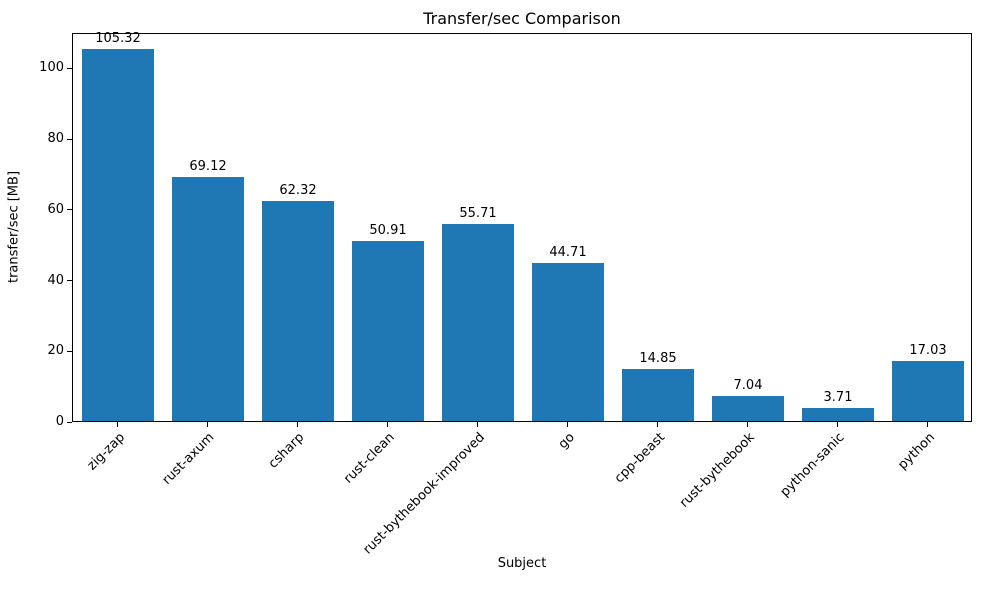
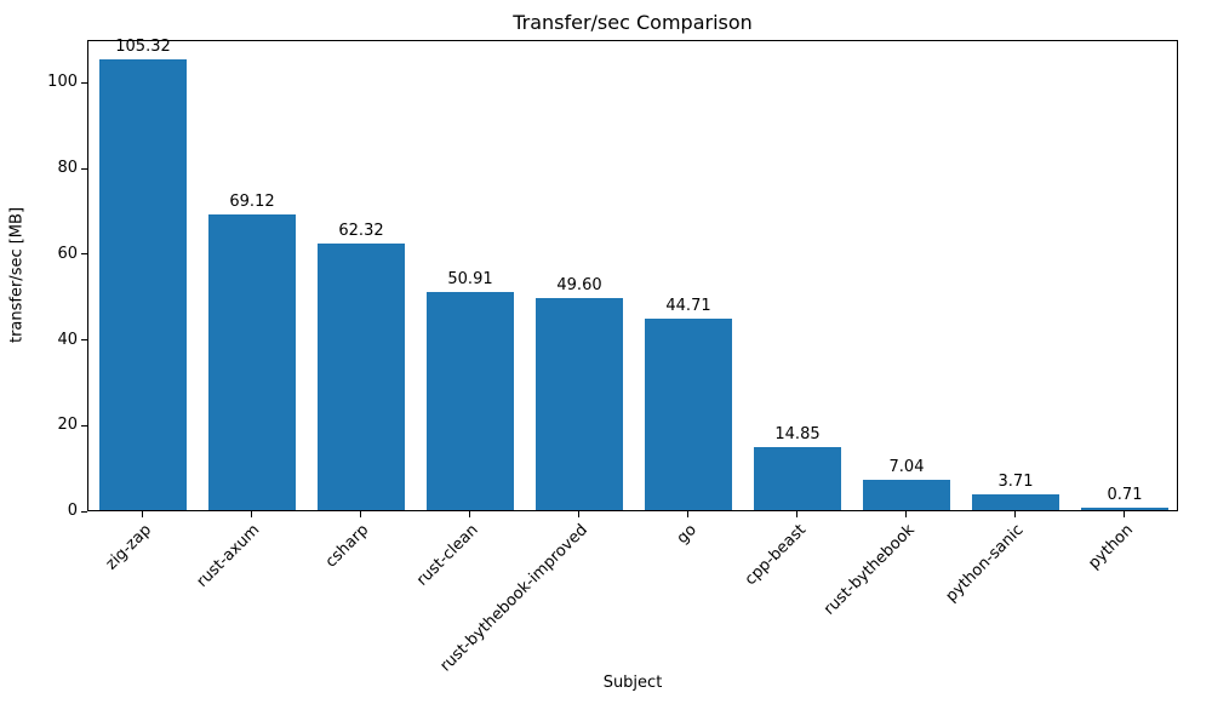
rust-bythebook-improved: 55.71 -> 49.60
python: 17.03 -> 0.71
